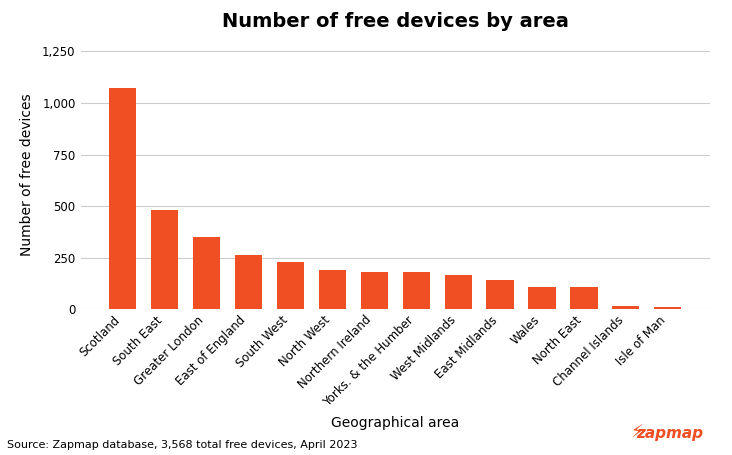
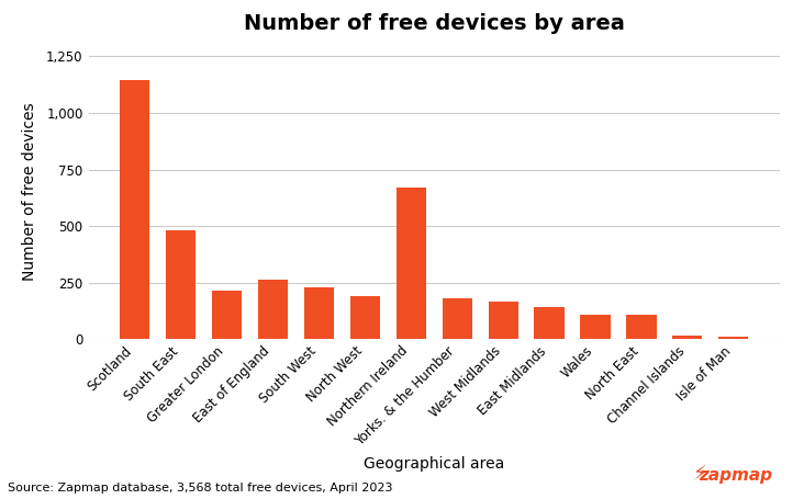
Scotland: 1,070 -> 1,145
Greater London: 350 -> 215
Northern Ireland: 183 -> 670
